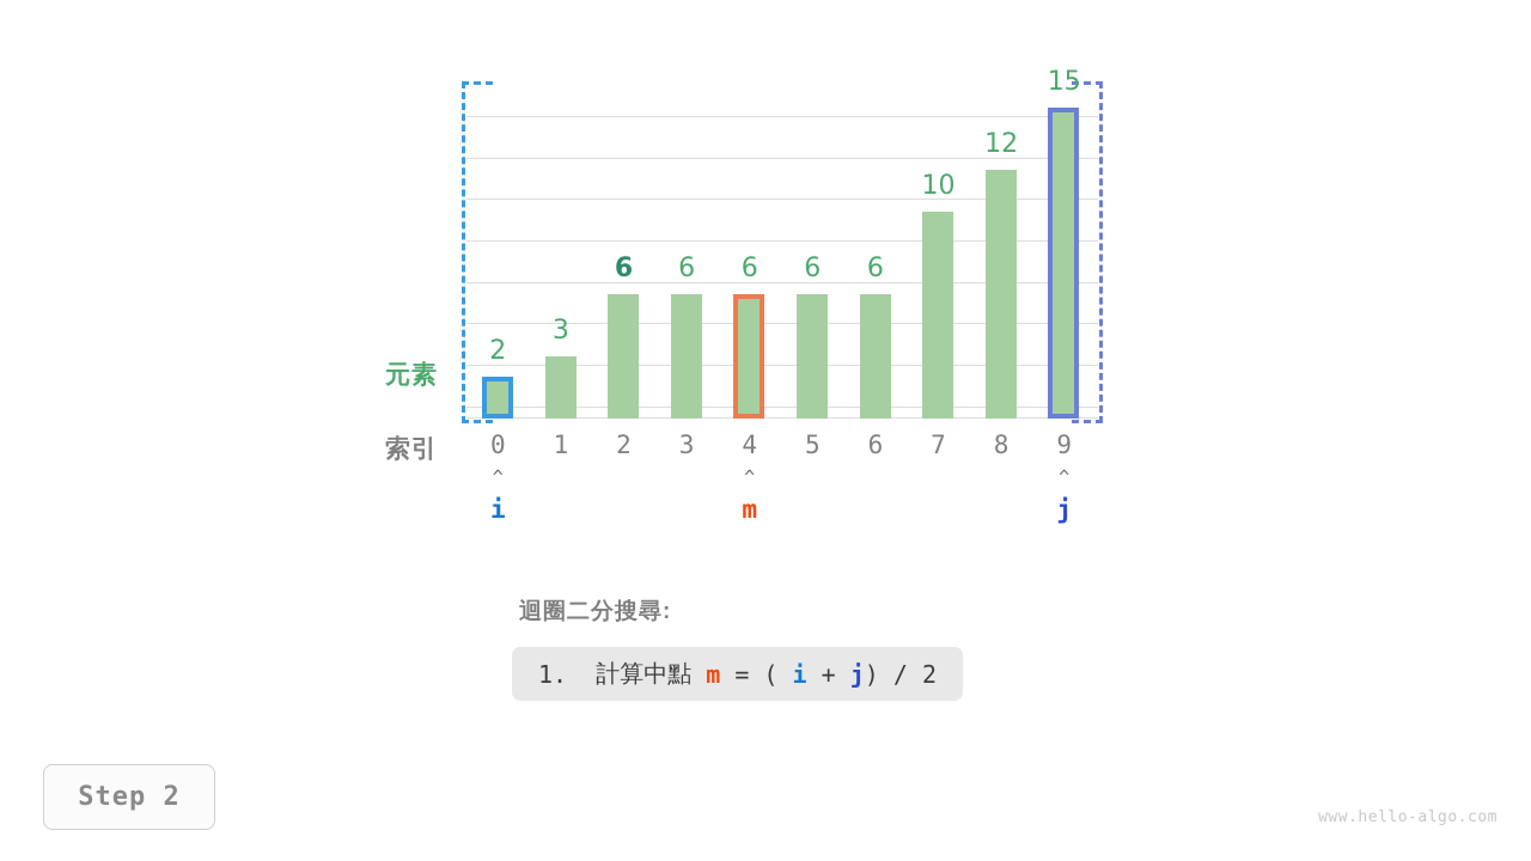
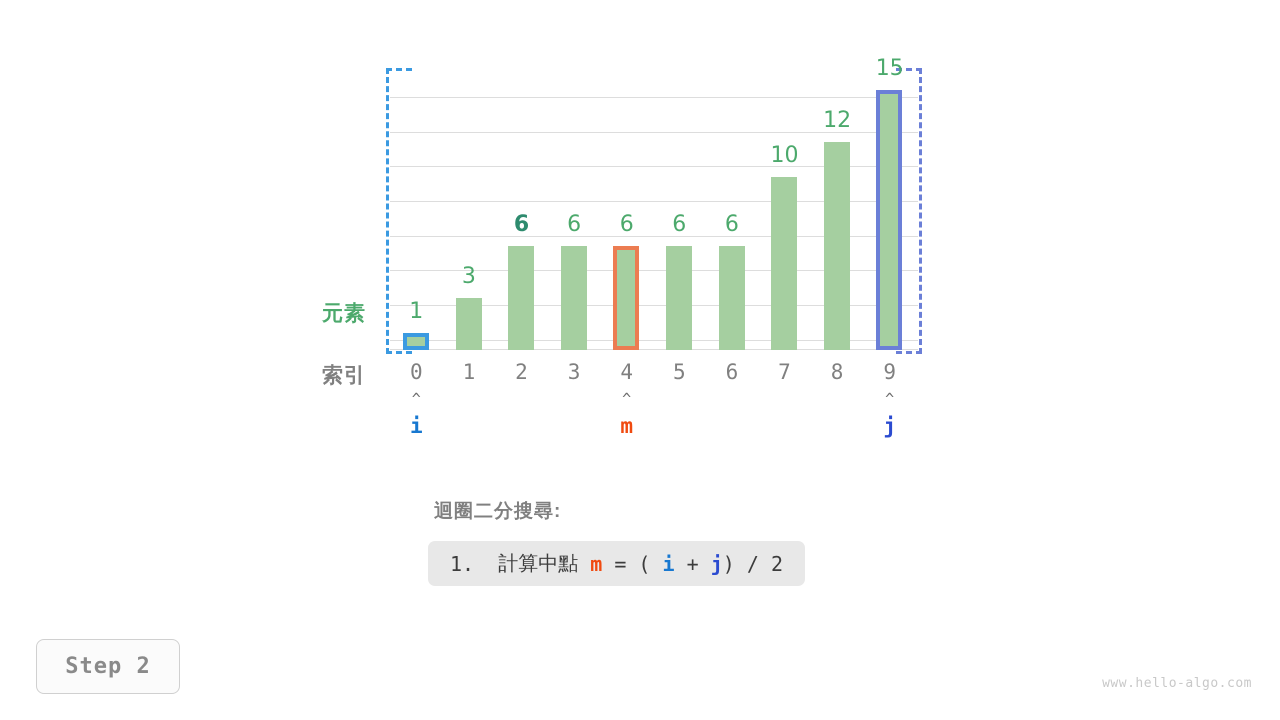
0: 2 -> 1
